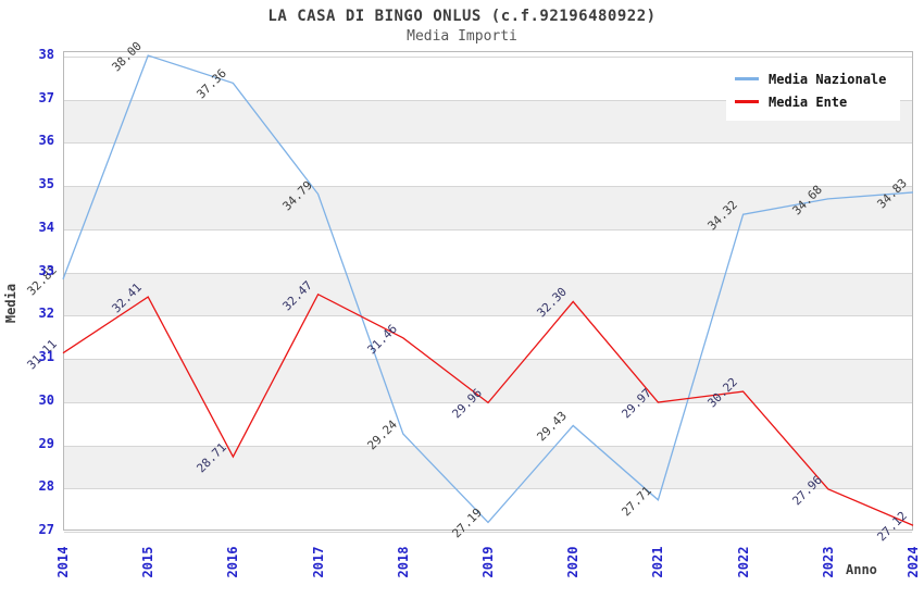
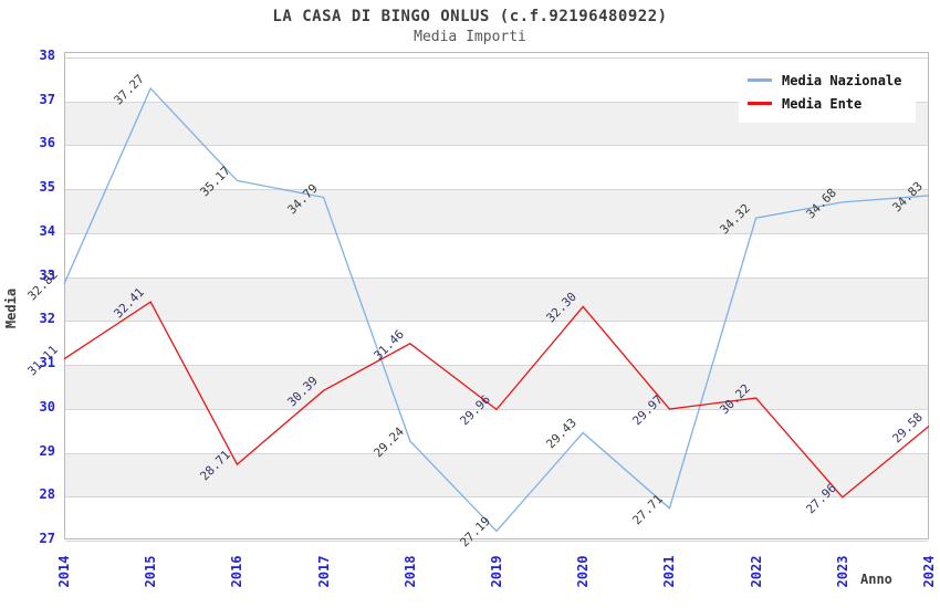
Media Nazionale/2015: 38.00 -> 37.27
Media Nazionale/2016: 37.36 -> 35.17
Media Ente/2017: 32.47 -> 30.39
Media Ente/2024: 27.12 -> 29.58
